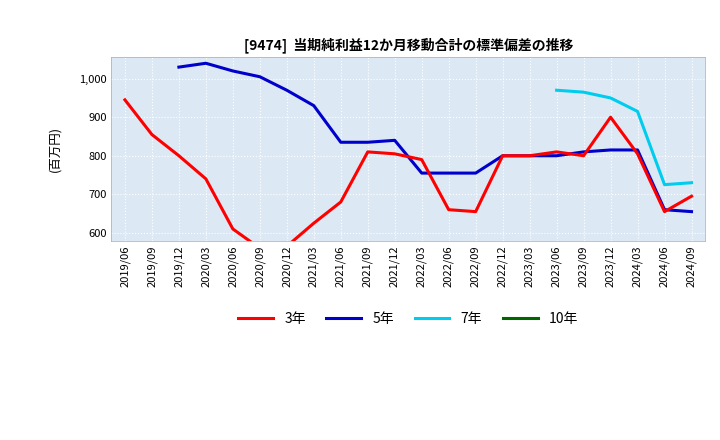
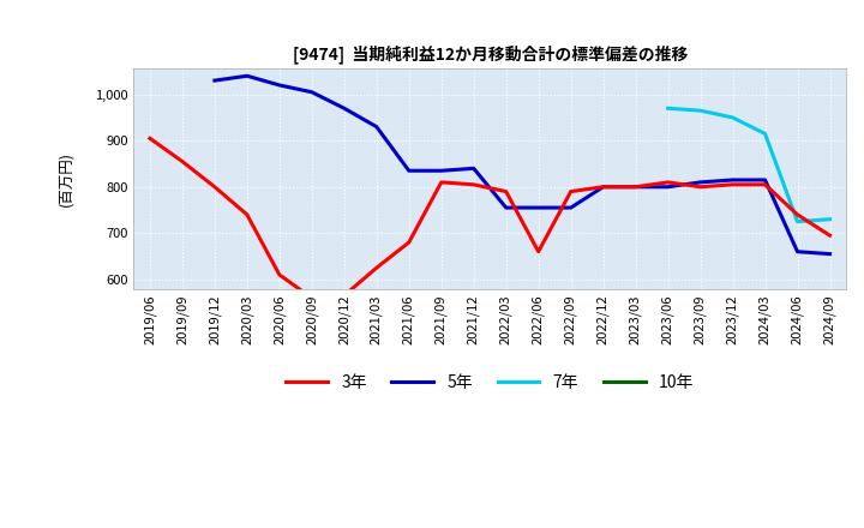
3年/2019/06: 945 -> 905
3年/2022/09: 655 -> 790
3年/2023/12: 900 -> 805
3年/2024/06: 655 -> 740
